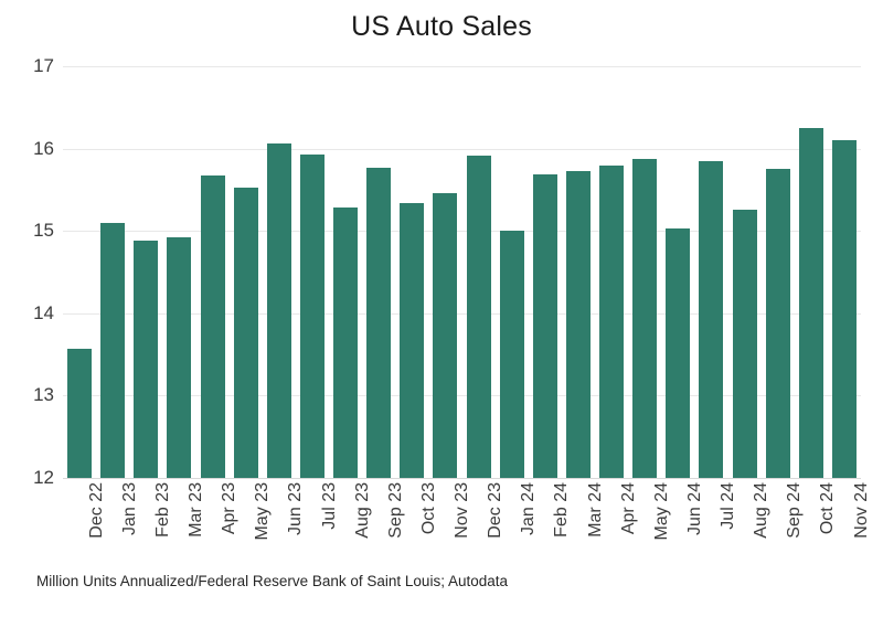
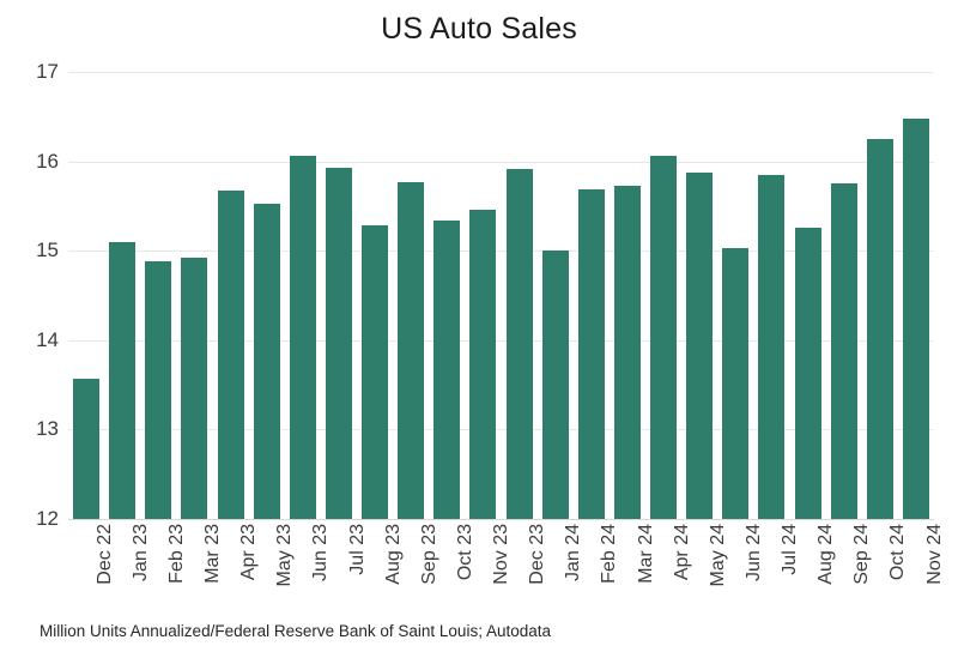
Apr 24: 15.8 -> 16.1
Nov 24: 16.1 -> 16.5
